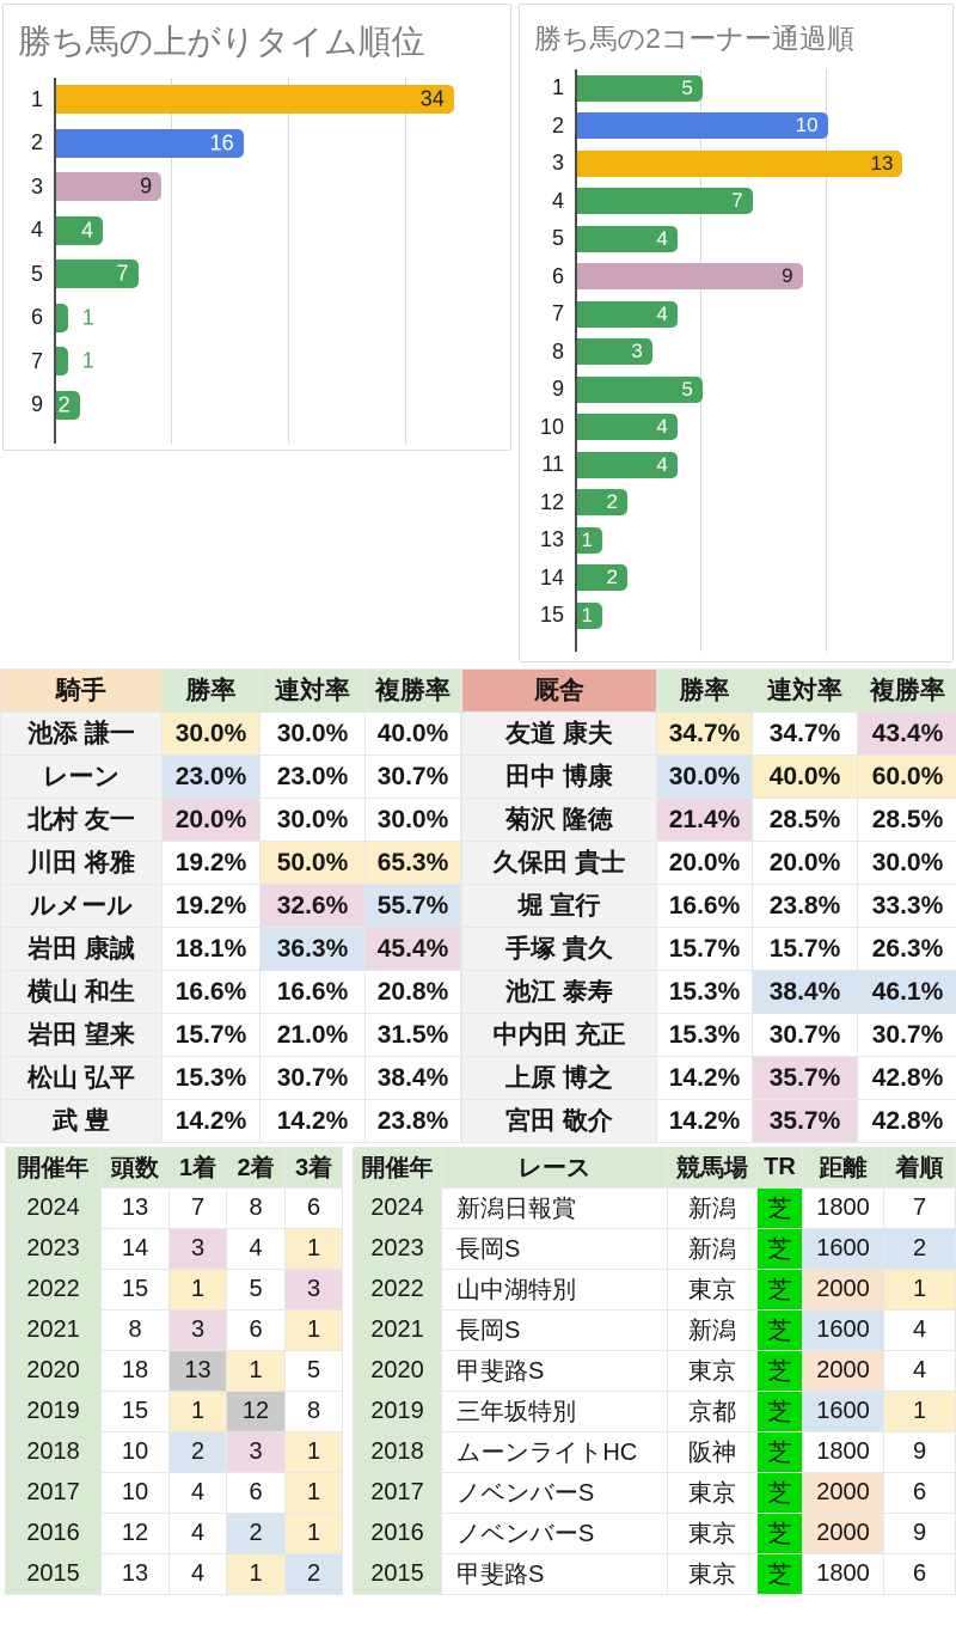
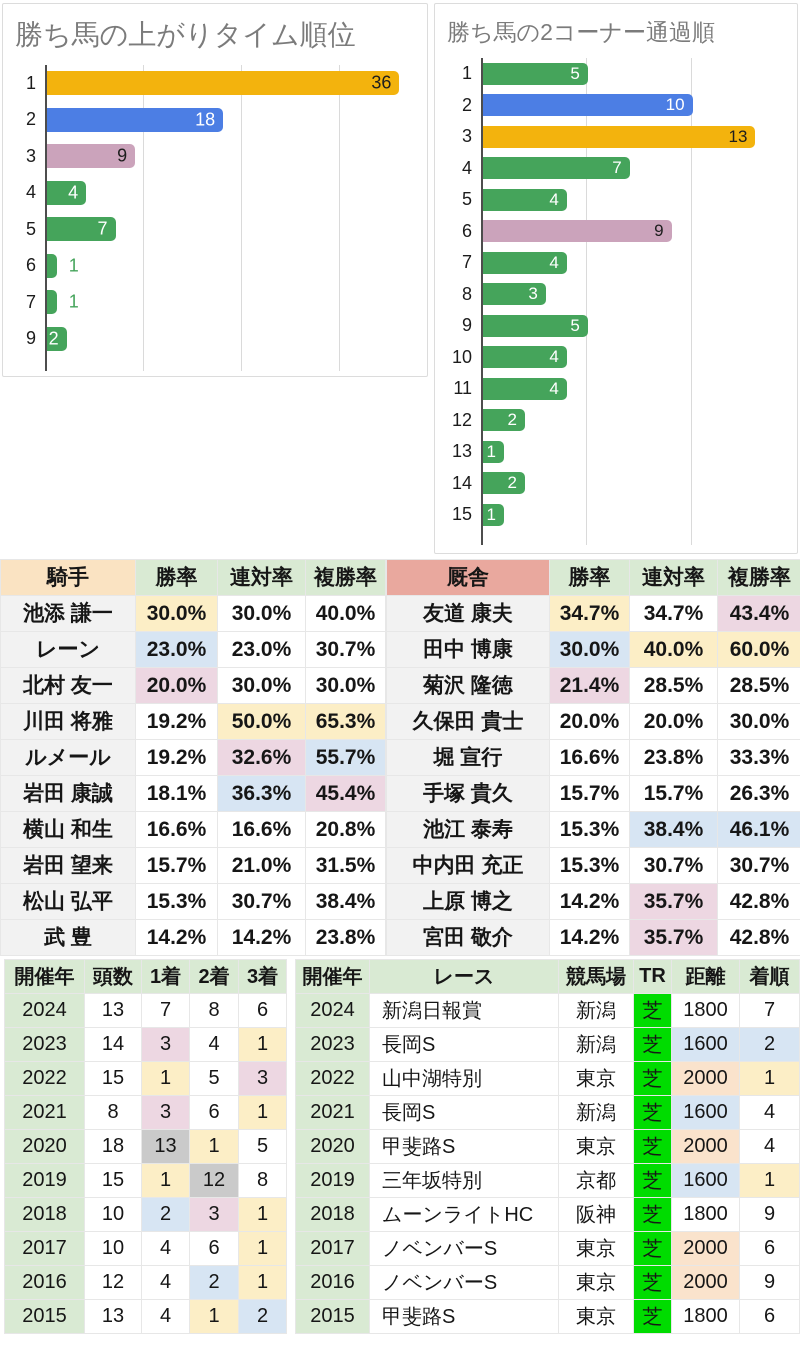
勝ち馬の上がりタイム順位/1: 34 -> 36
勝ち馬の上がりタイム順位/2: 16 -> 18
